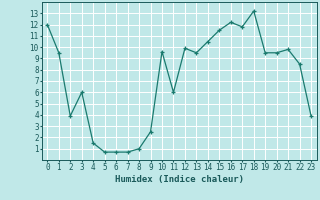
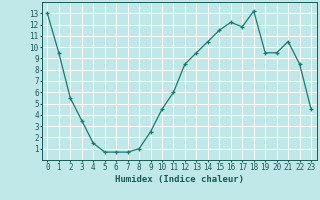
0: 12.0 -> 13.0
2: 3.9 -> 5.5
3: 6.0 -> 3.5
10: 9.6 -> 4.5
12: 9.9 -> 8.5
21: 9.8 -> 10.5
23: 3.9 -> 4.5
